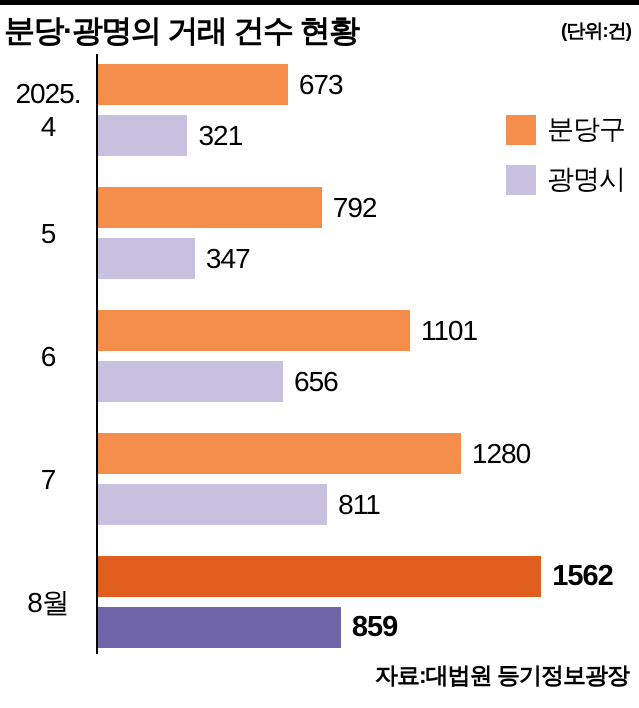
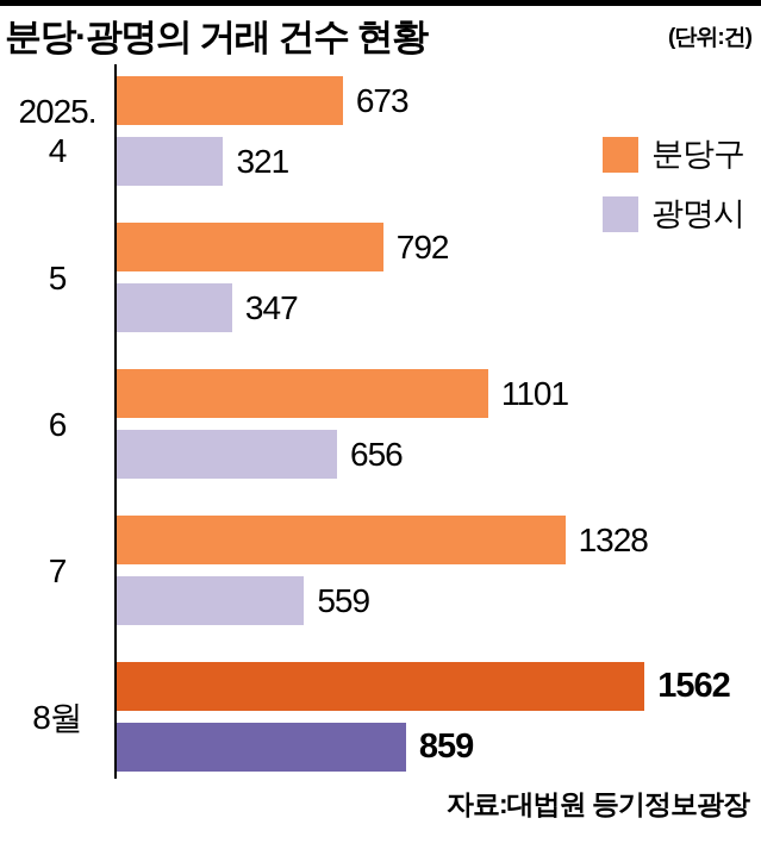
분당구/7: 1280 -> 1328
광명시/7: 811 -> 559
